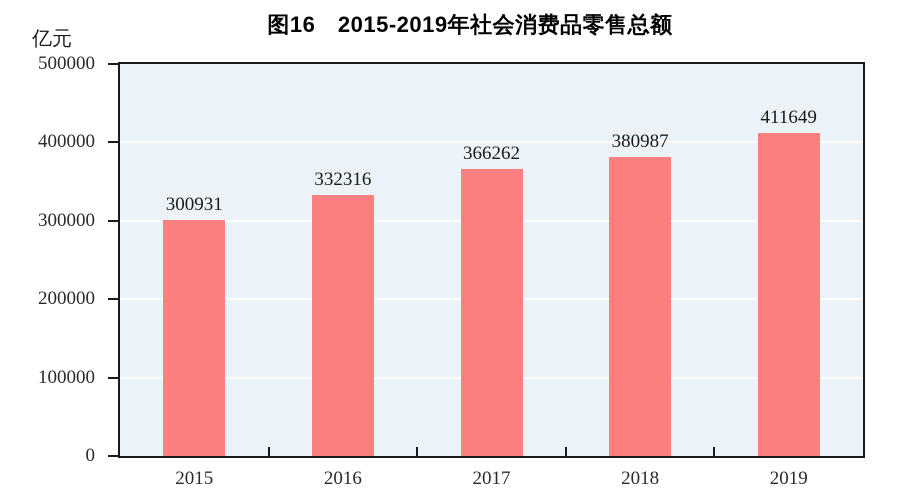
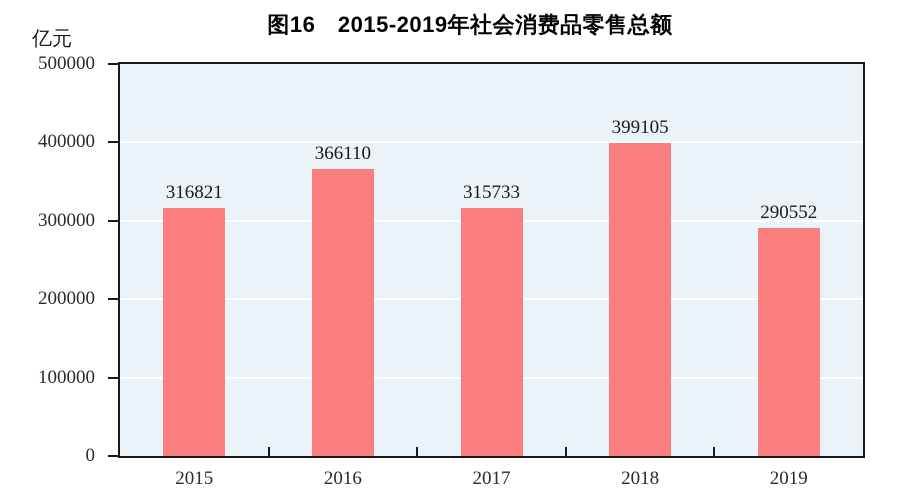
2015: 300931 -> 316821
2016: 332316 -> 366110
2017: 366262 -> 315733
2018: 380987 -> 399105
2019: 411649 -> 290552
